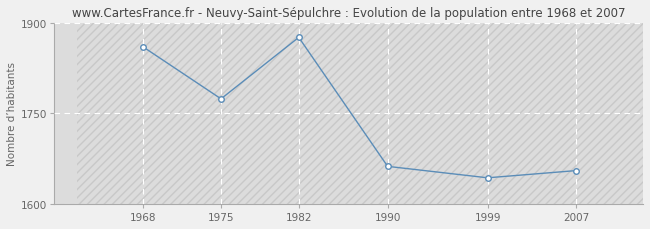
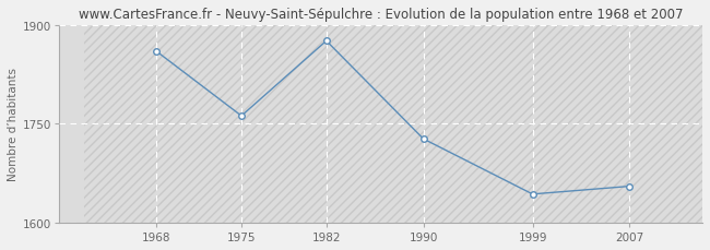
1975: 1774 -> 1762
1990: 1662 -> 1727
